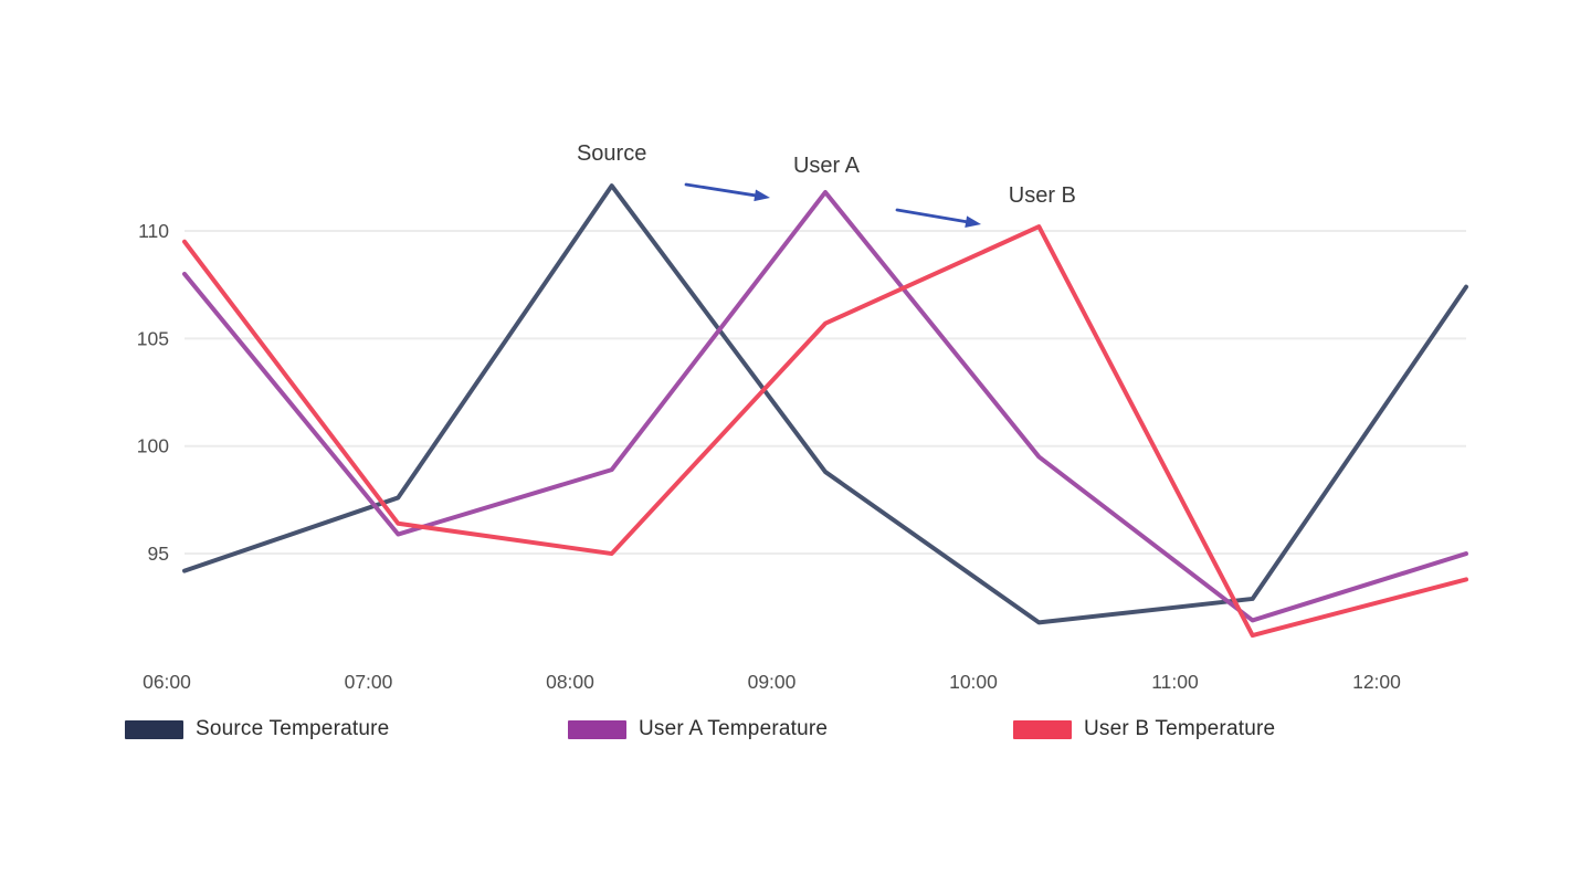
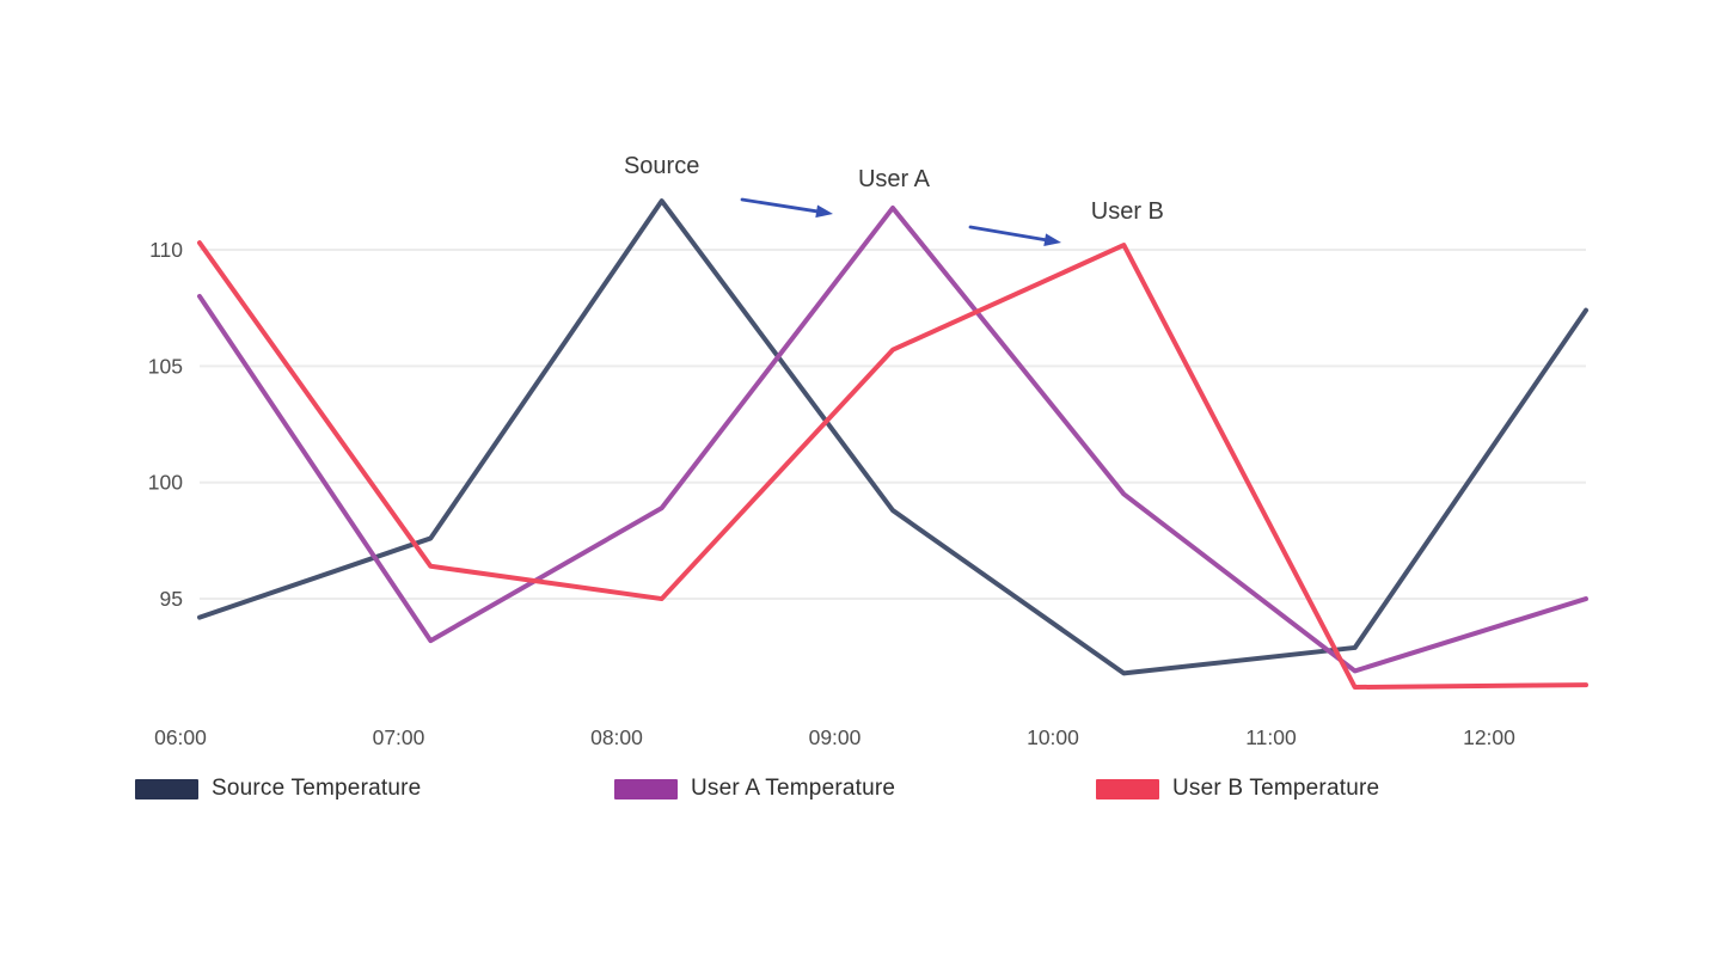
User B Temperature/06:00: 109.5 -> 110.3
User A Temperature/07:00: 95.9 -> 93.2
User B Temperature/12:00: 93.8 -> 91.3
